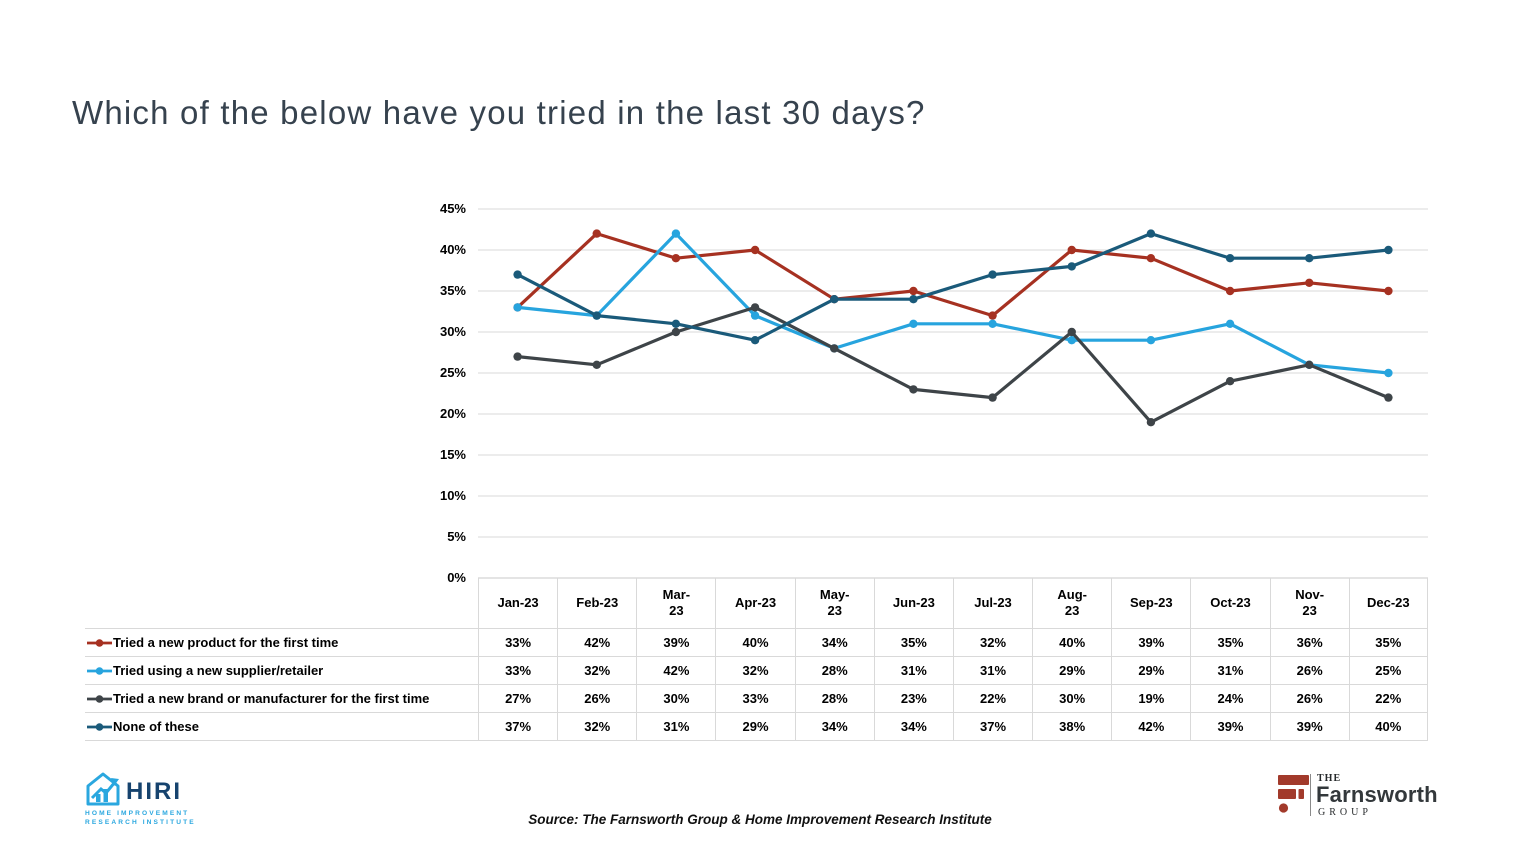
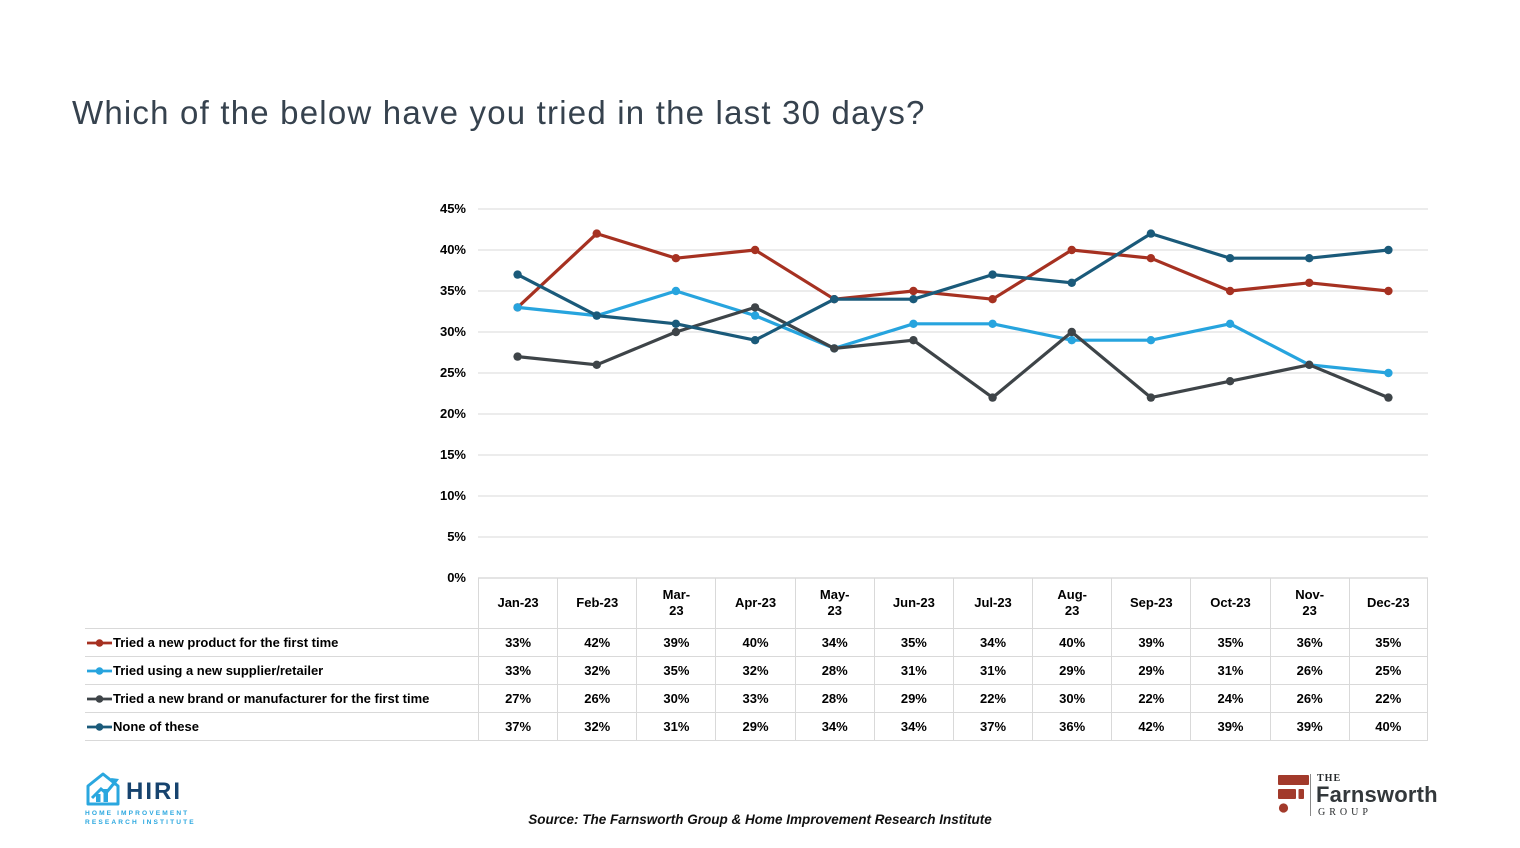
Tried using a new supplier/retailer/Mar-23: 42% -> 35%
Tried a new brand or manufacturer for the first time/Jun-23: 23% -> 29%
Tried a new product for the first time/Jul-23: 32% -> 34%
None of these/Aug-23: 38% -> 36%
Tried a new brand or manufacturer for the first time/Sep-23: 19% -> 22%
